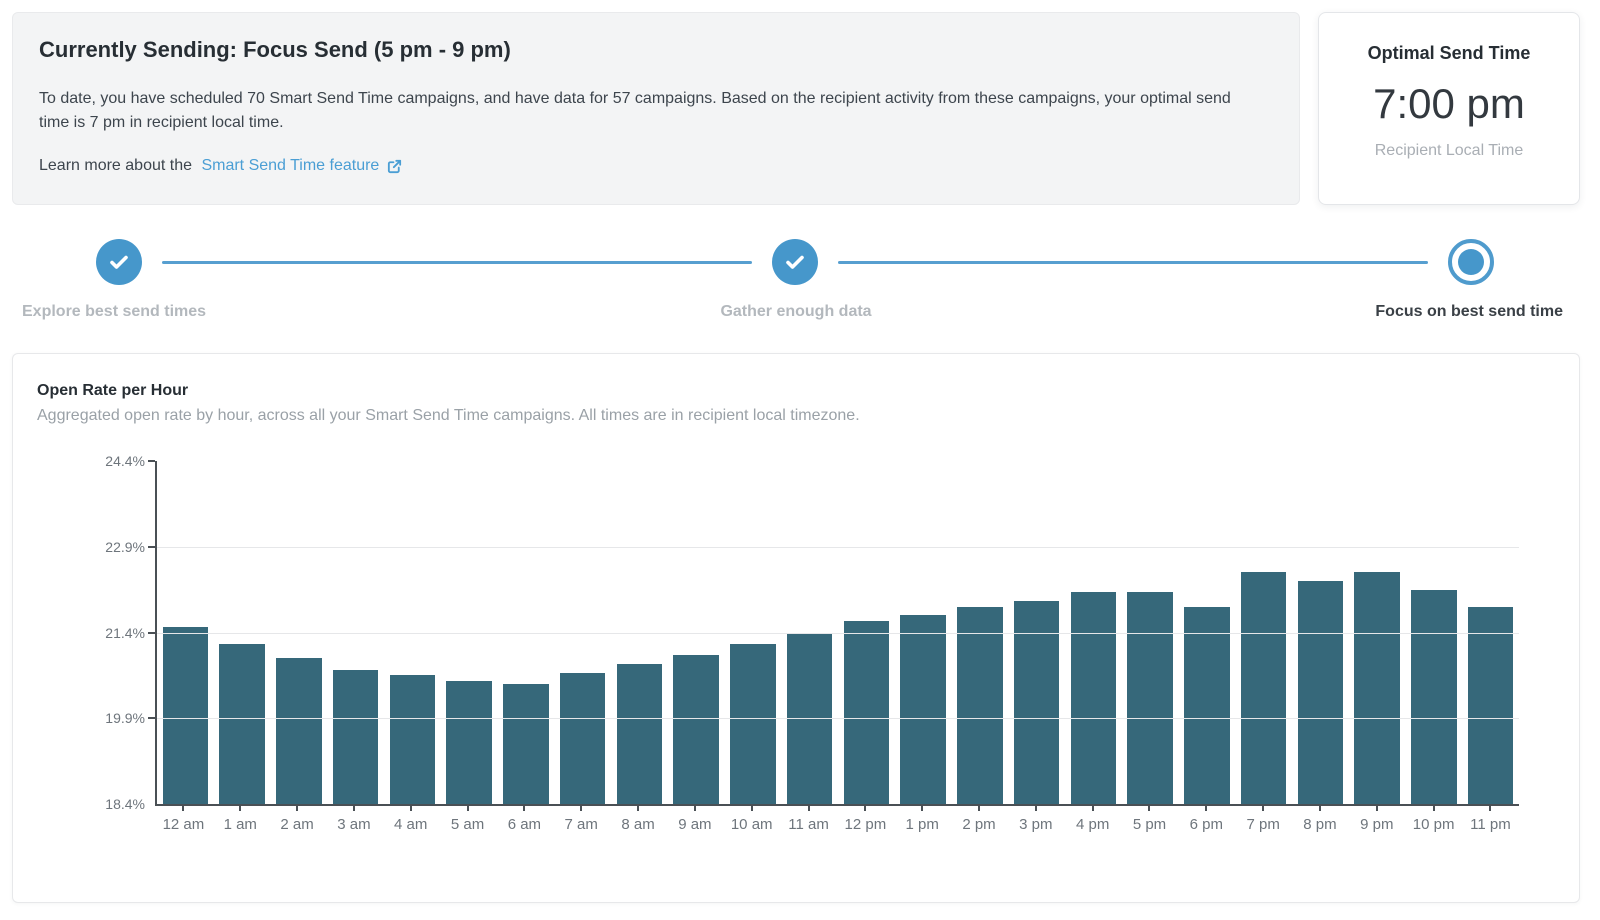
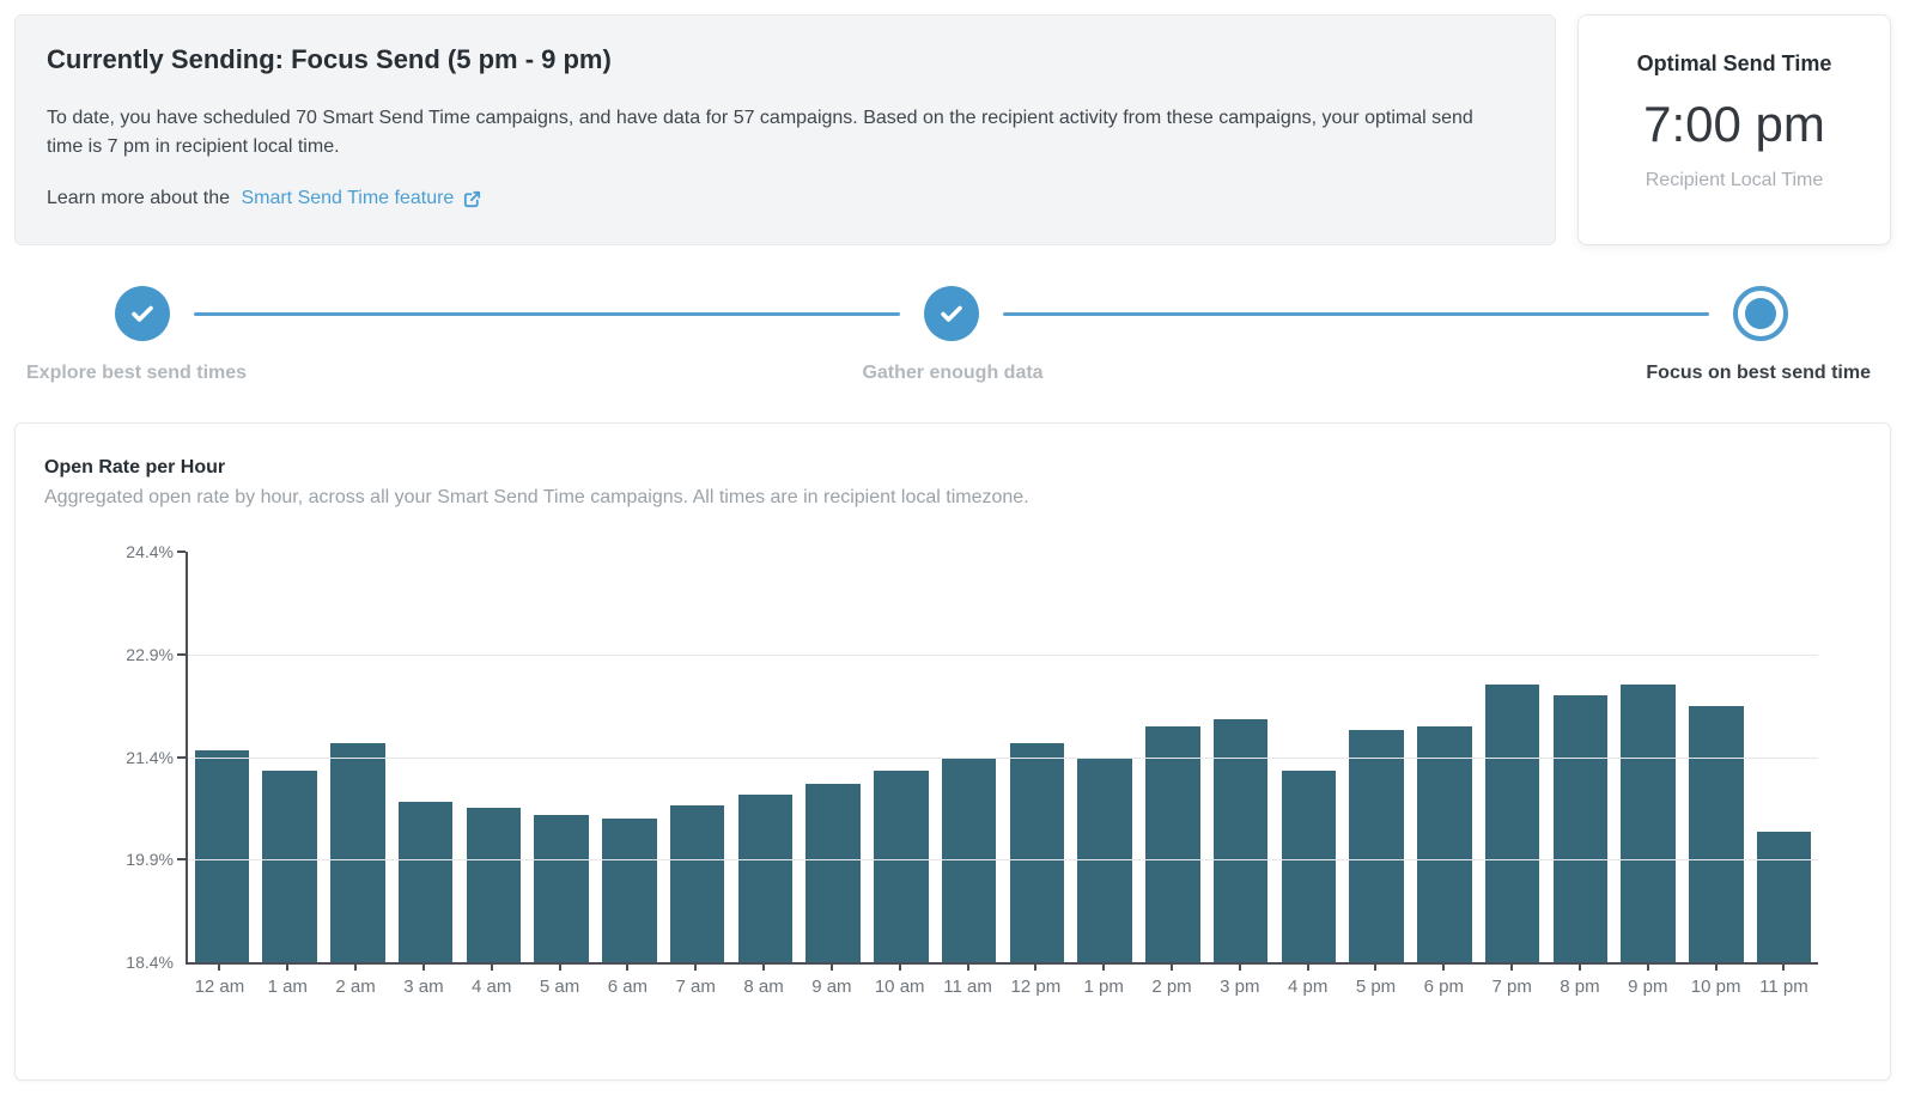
2 am: 20.9% -> 21.6%
1 pm: 21.7% -> 21.4%
4 pm: 22.1% -> 21.2%
5 pm: 22.1% -> 21.8%
11 pm: 21.9% -> 20.3%
